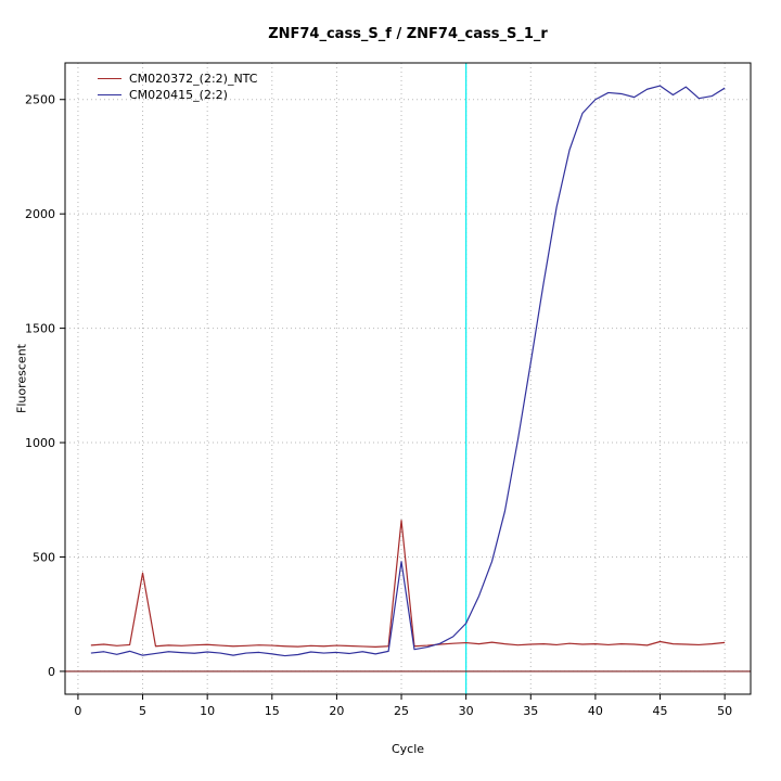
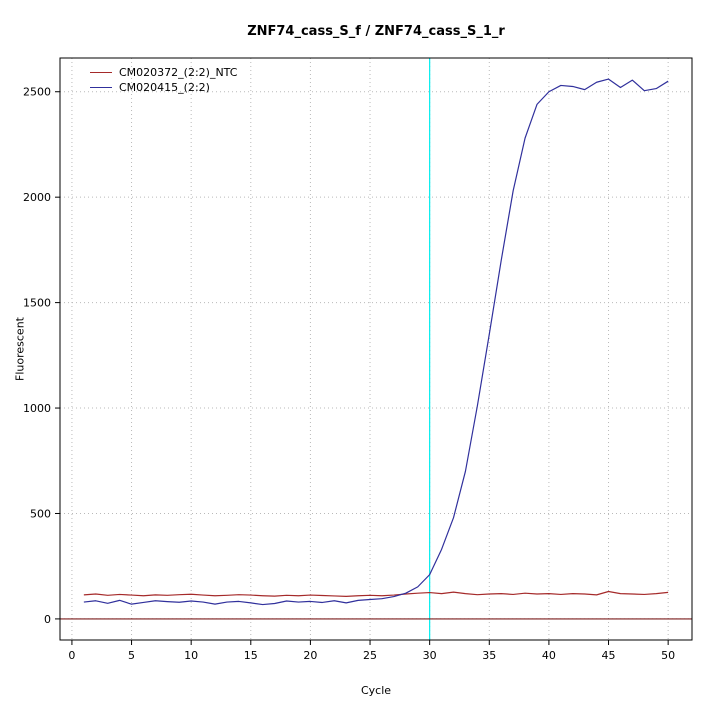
CM020372_(2:2)_NTC/5: 430 -> 110
CM020372_(2:2)_NTC/25: 660 -> 110
CM020415_(2:2)/25: 480 -> 90
